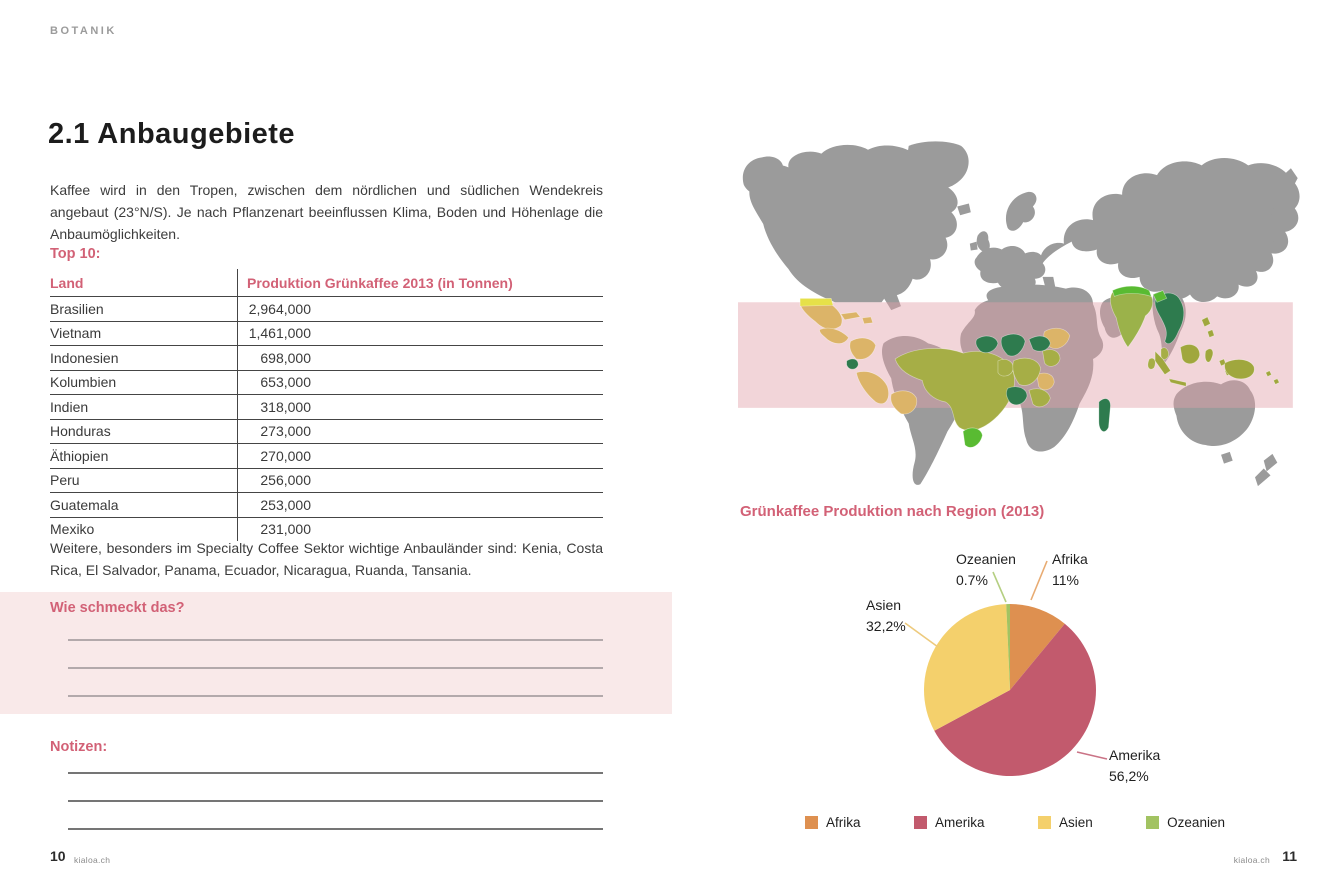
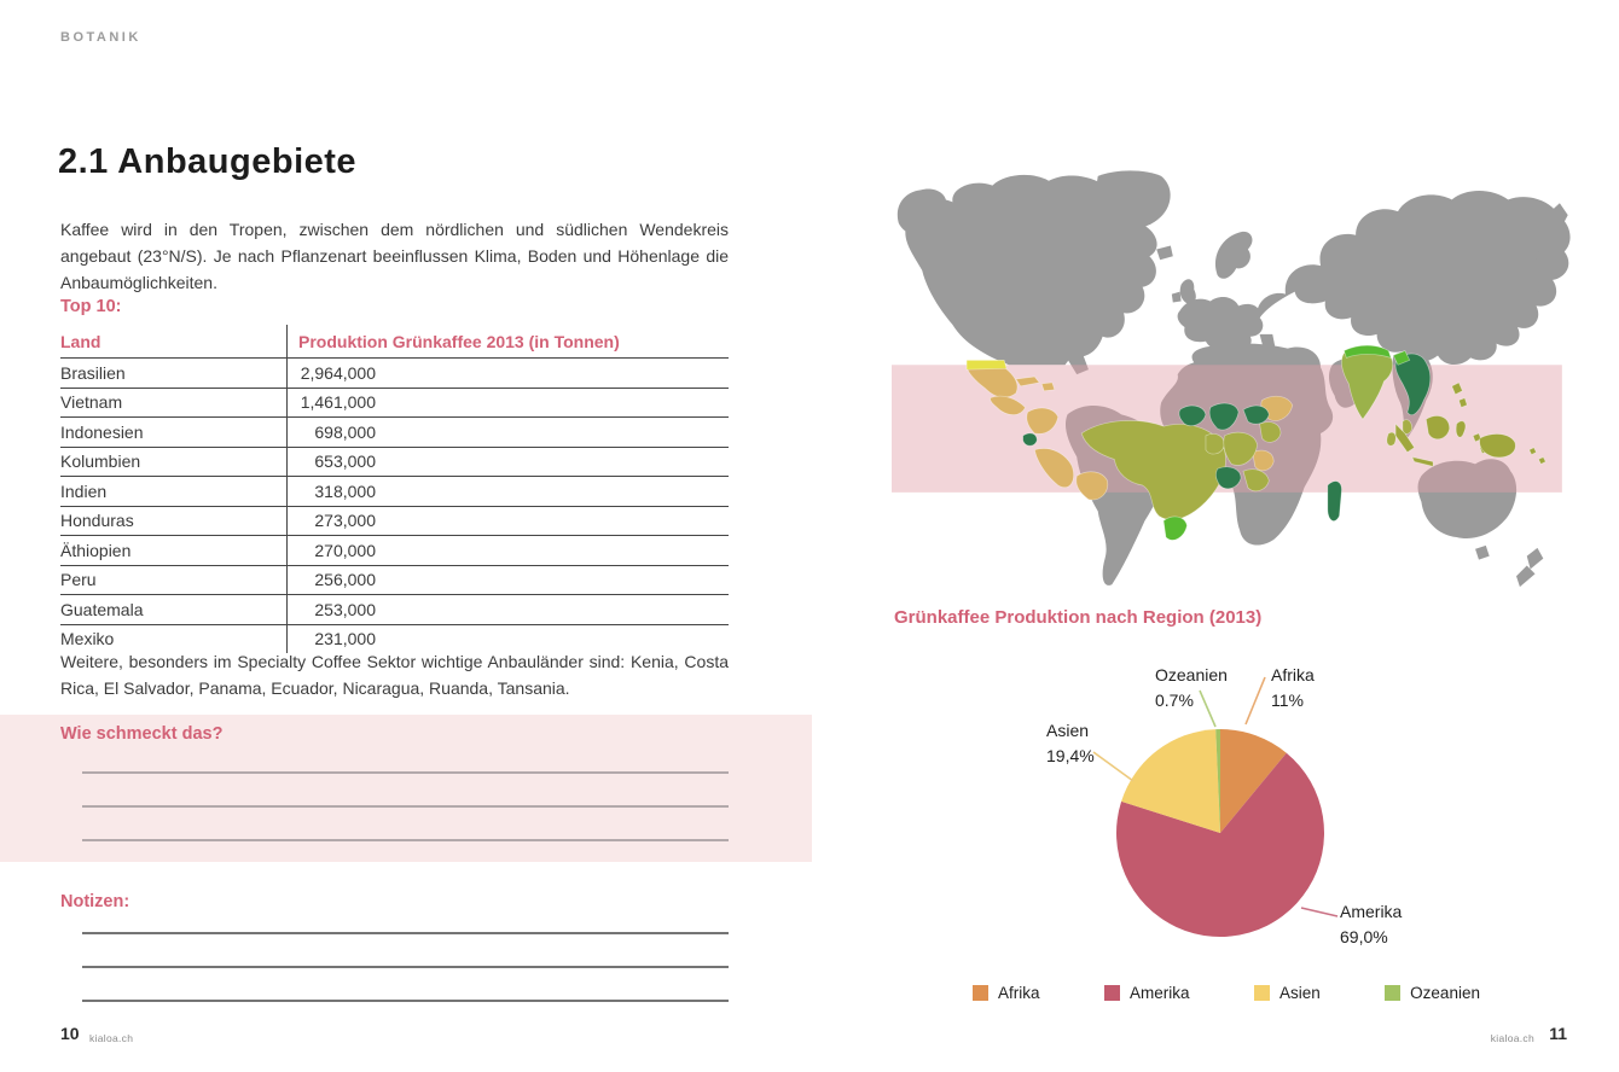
Amerika: 56,2% -> 69,0%
Asien: 32,2% -> 19,4%
